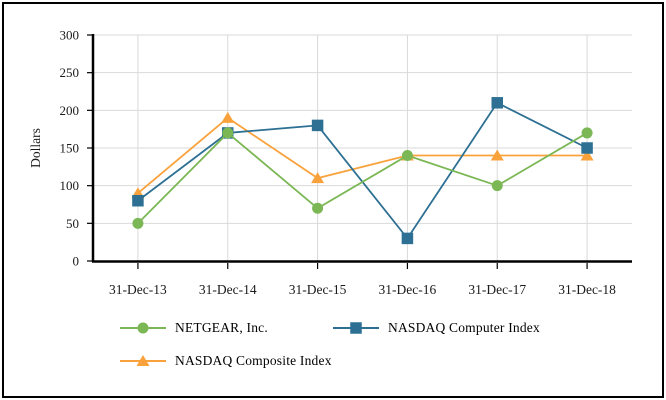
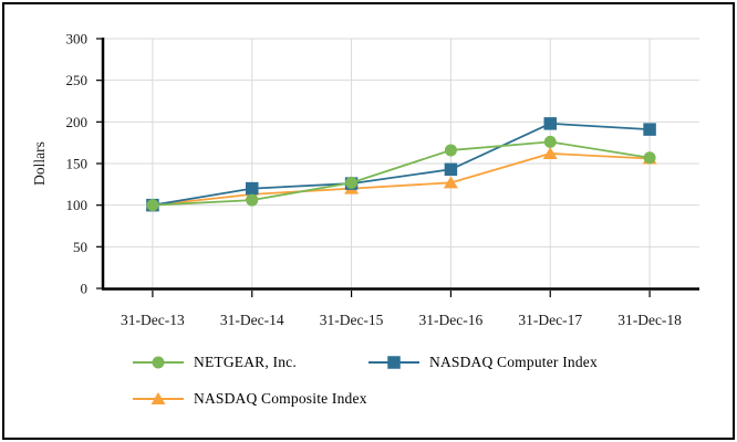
NETGEAR, Inc./31-Dec-13: 50 -> 100
NASDAQ Computer Index/31-Dec-13: 80 -> 100
NASDAQ Composite Index/31-Dec-13: 90 -> 100
NETGEAR, Inc./31-Dec-14: 170 -> 110
NASDAQ Computer Index/31-Dec-14: 170 -> 120
NASDAQ Composite Index/31-Dec-14: 190 -> 110
NETGEAR, Inc./31-Dec-15: 70 -> 130
NASDAQ Computer Index/31-Dec-15: 180 -> 130
NASDAQ Composite Index/31-Dec-15: 110 -> 120
NETGEAR, Inc./31-Dec-16: 140 -> 170
NASDAQ Computer Index/31-Dec-16: 30 -> 140
NASDAQ Composite Index/31-Dec-16: 140 -> 130
NETGEAR, Inc./31-Dec-17: 100 -> 180
NASDAQ Computer Index/31-Dec-17: 210 -> 200
NASDAQ Composite Index/31-Dec-17: 140 -> 160
NETGEAR, Inc./31-Dec-18: 170 -> 160
NASDAQ Computer Index/31-Dec-18: 150 -> 190
NASDAQ Composite Index/31-Dec-18: 140 -> 160
